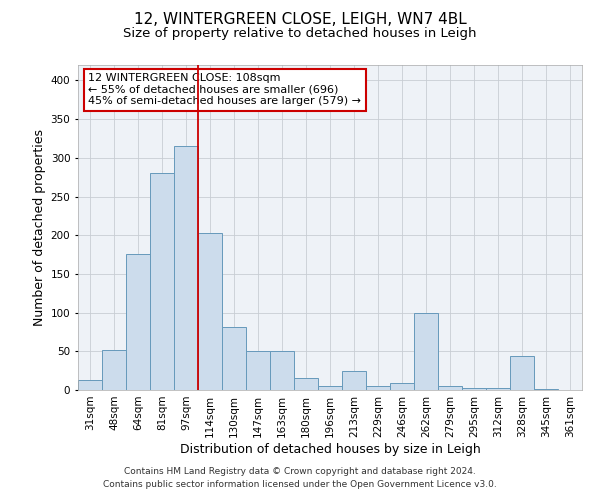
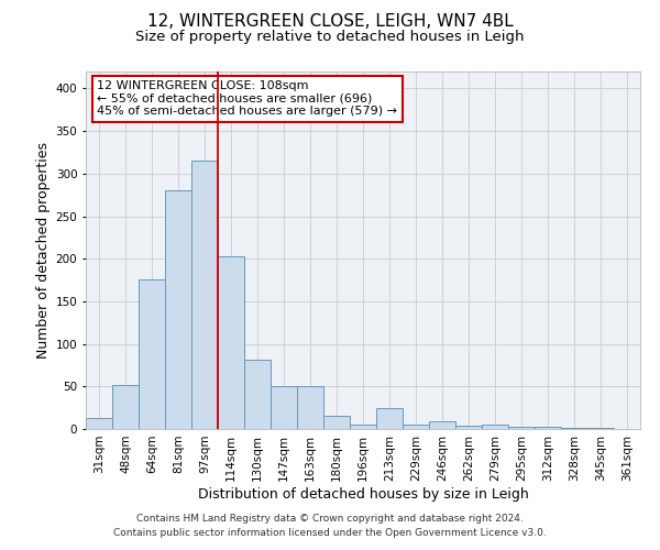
262sqm: 100 -> 4
328sqm: 44 -> 1
